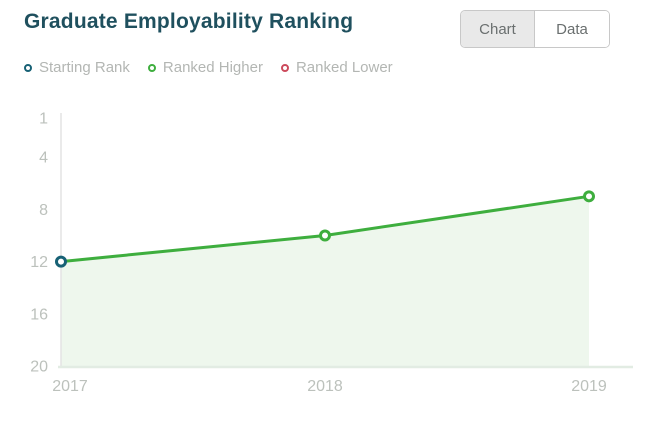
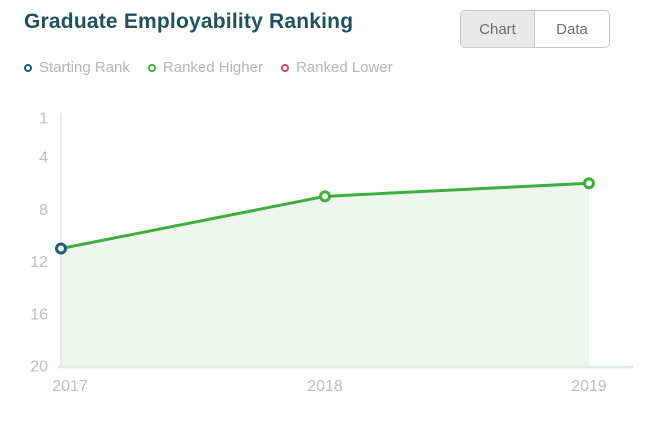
2017: 12 -> 11
2018: 10 -> 7
2019: 7 -> 6
